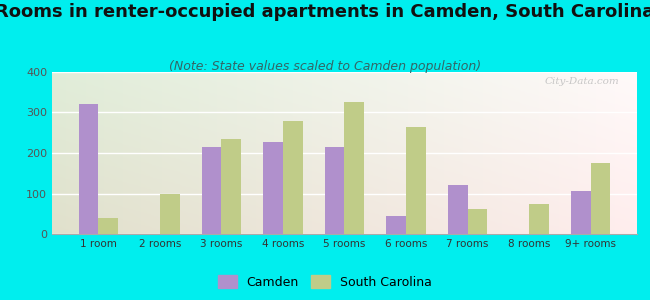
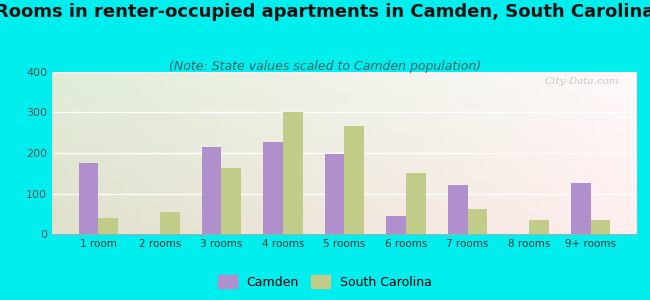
Camden/1 room: 320 -> 175
South Carolina/2 rooms: 100 -> 55
South Carolina/3 rooms: 235 -> 163
South Carolina/4 rooms: 280 -> 302
Camden/5 rooms: 215 -> 197
South Carolina/5 rooms: 325 -> 267
South Carolina/6 rooms: 265 -> 150
South Carolina/8 rooms: 75 -> 35
Camden/9+ rooms: 105 -> 125
South Carolina/9+ rooms: 175 -> 35
